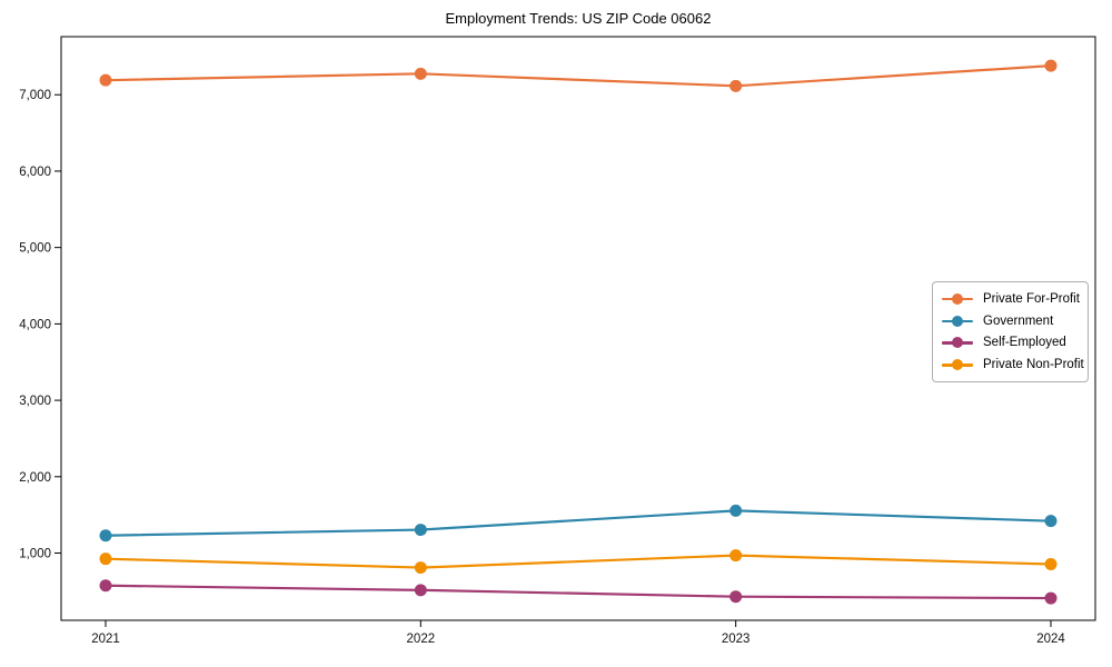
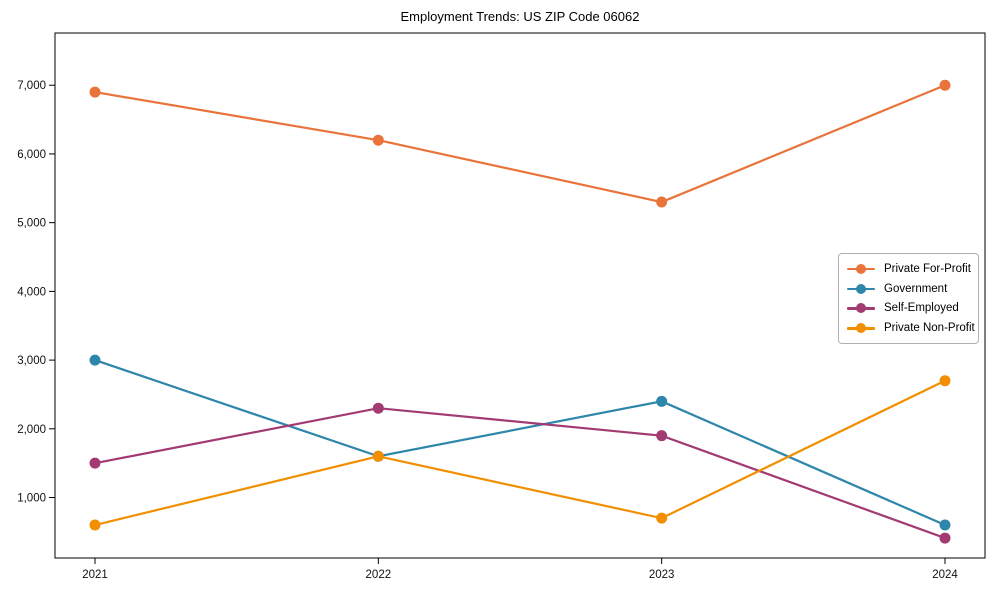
Private For-Profit/2021: 7200 -> 6900
Government/2021: 1200 -> 3000
Self-Employed/2021: 600 -> 1500
Private Non-Profit/2021: 900 -> 600
Private For-Profit/2022: 7300 -> 6200
Government/2022: 1300 -> 1600
Self-Employed/2022: 500 -> 2300
Private Non-Profit/2022: 800 -> 1600
Private For-Profit/2023: 7100 -> 5300
Government/2023: 1600 -> 2400
Self-Employed/2023: 400 -> 1900
Private Non-Profit/2023: 1000 -> 700
Private For-Profit/2024: 7400 -> 7000
Government/2024: 1400 -> 600
Private Non-Profit/2024: 900 -> 2700
